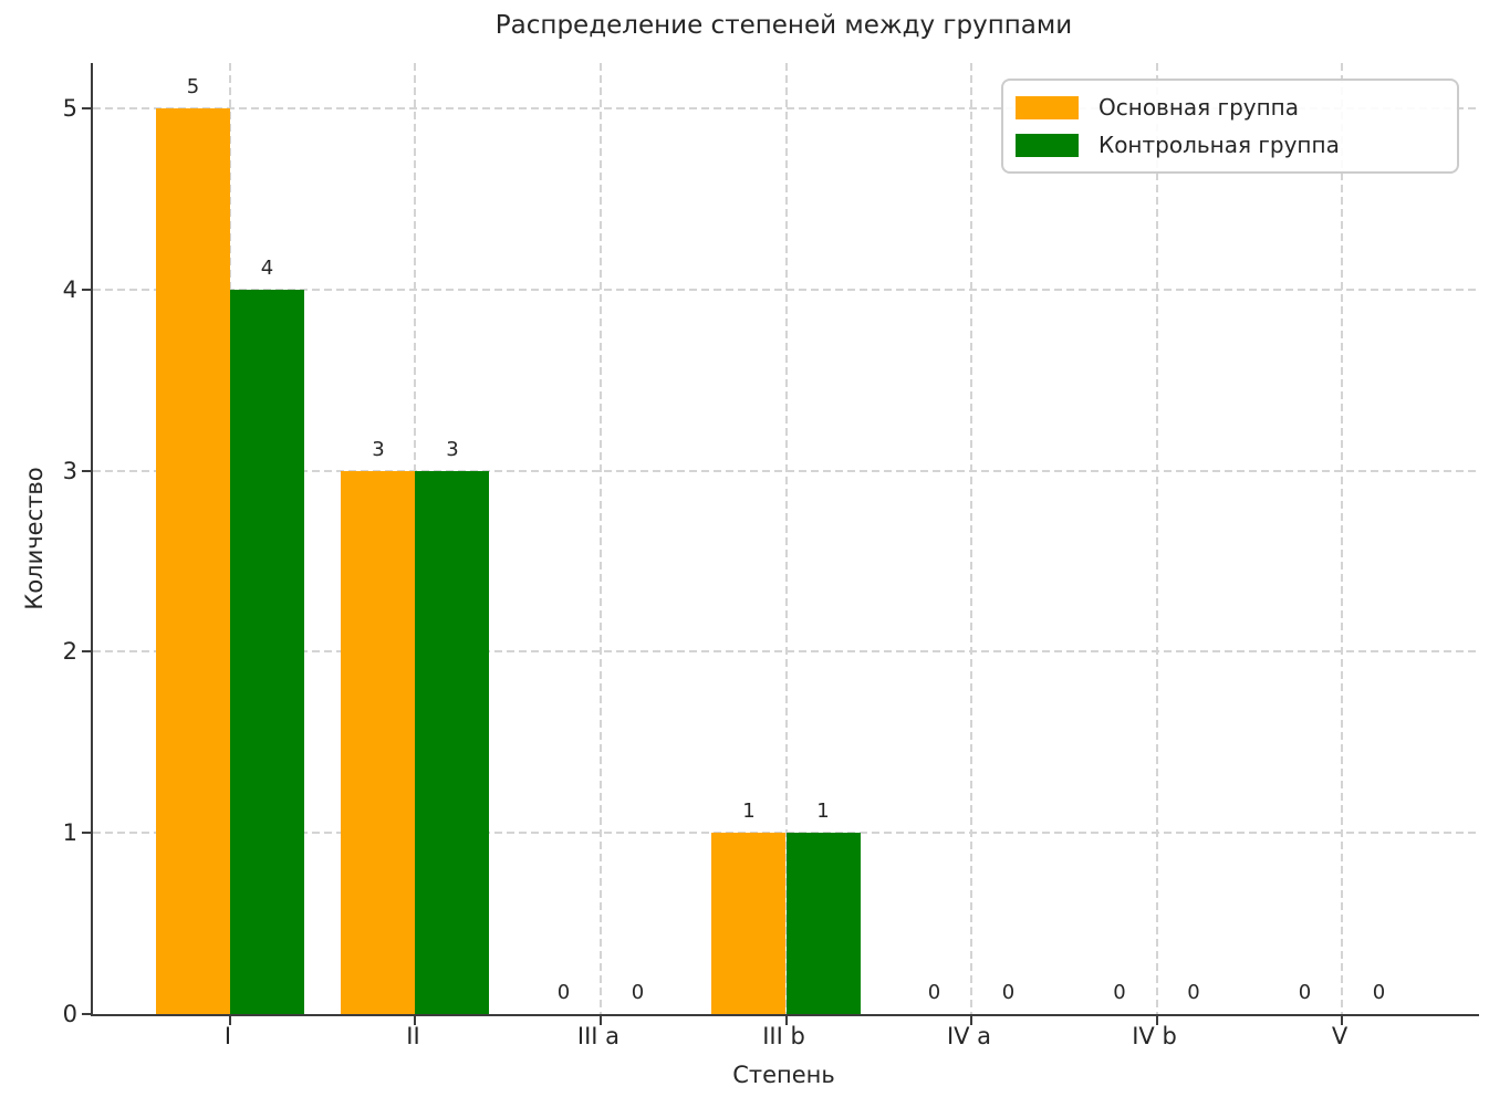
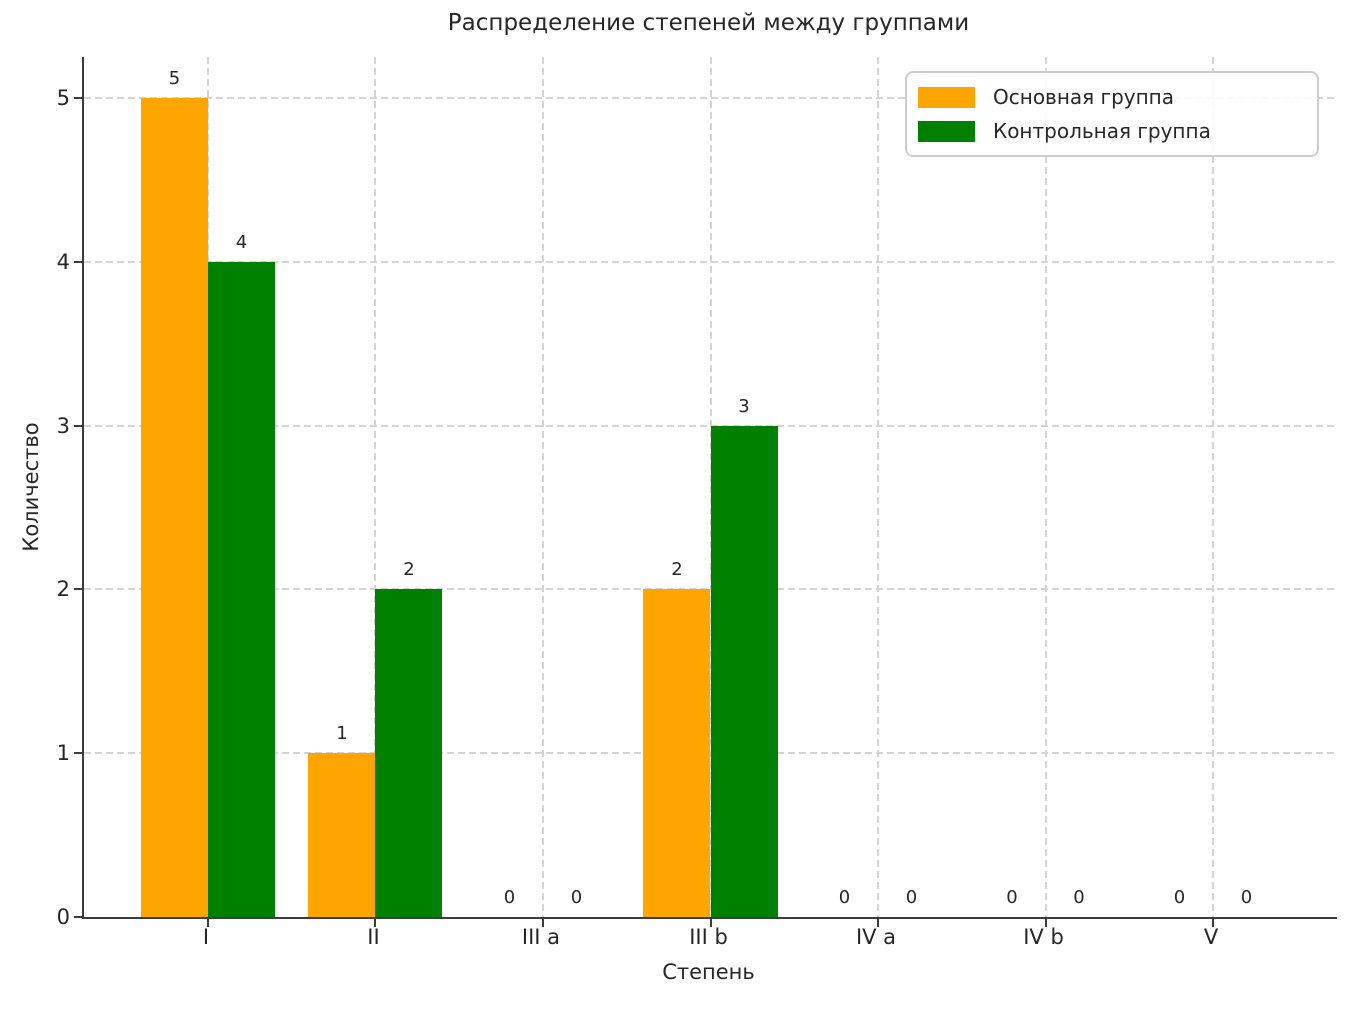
Основная группа/II: 3 -> 1
Контрольная группа/II: 3 -> 2
Основная группа/III b: 1 -> 2
Контрольная группа/III b: 1 -> 3
